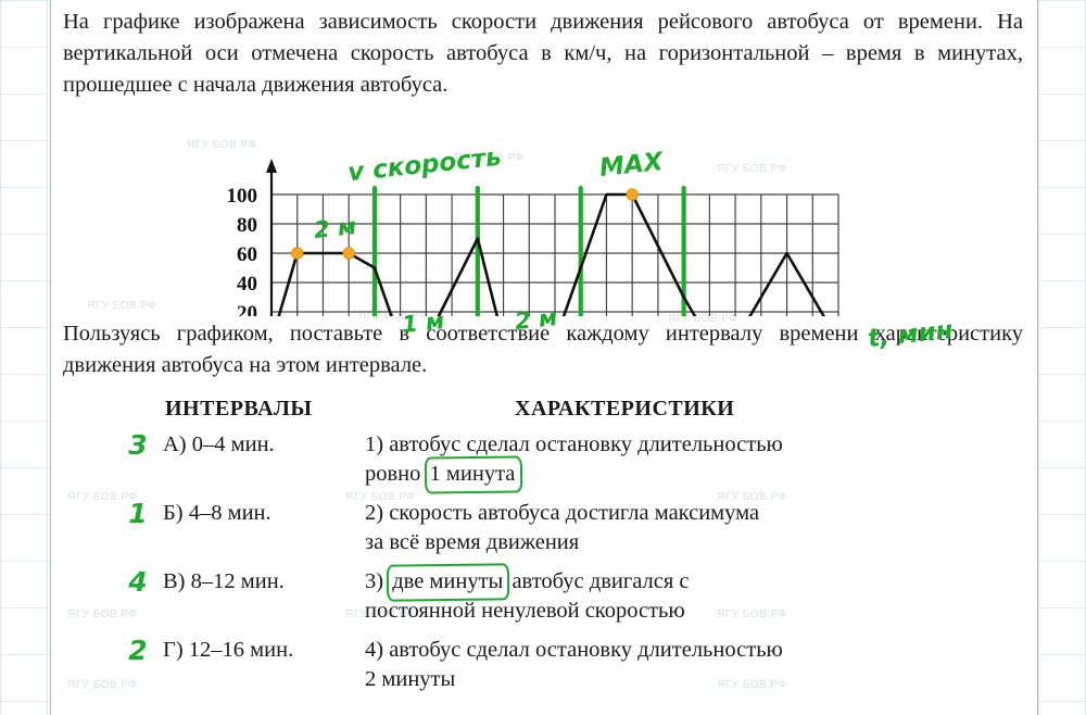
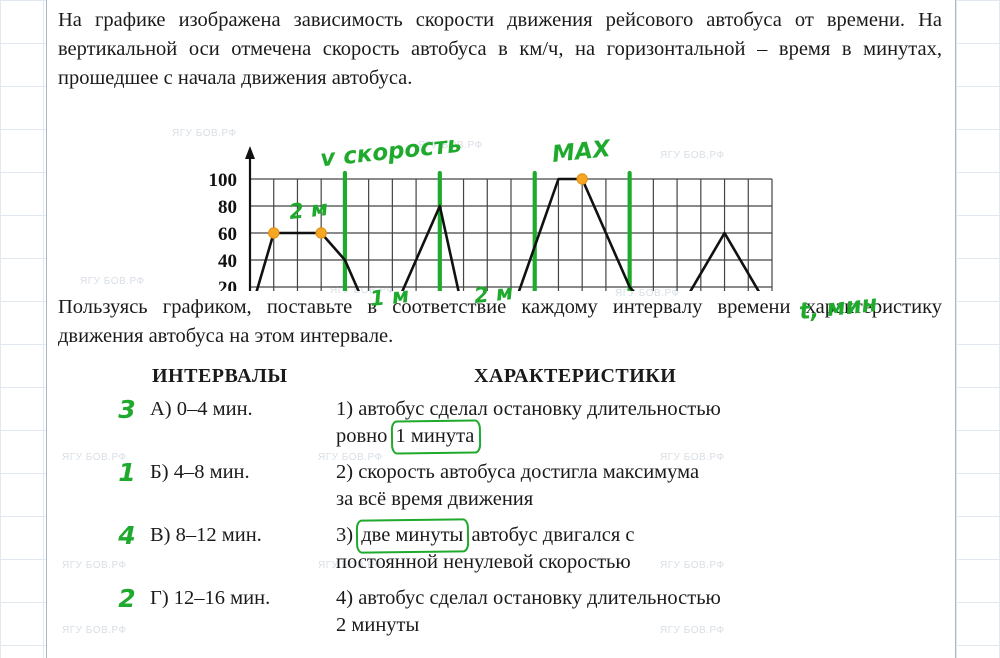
4: 50 -> 40
8: 70 -> 80
16: 30 -> 20
